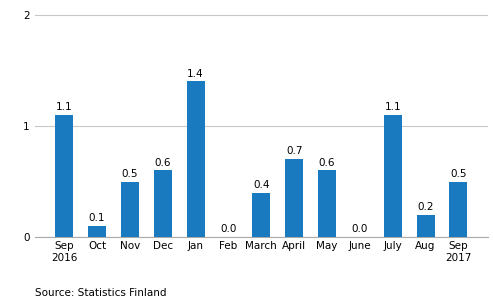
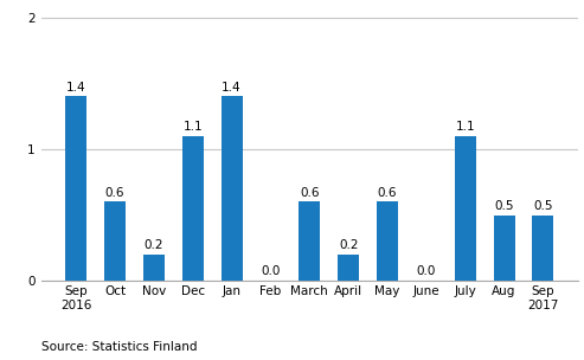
Sep 2016: 1.1 -> 1.4
Oct: 0.1 -> 0.6
Nov: 0.5 -> 0.2
Dec: 0.6 -> 1.1
March: 0.4 -> 0.6
April: 0.7 -> 0.2
Aug: 0.2 -> 0.5
